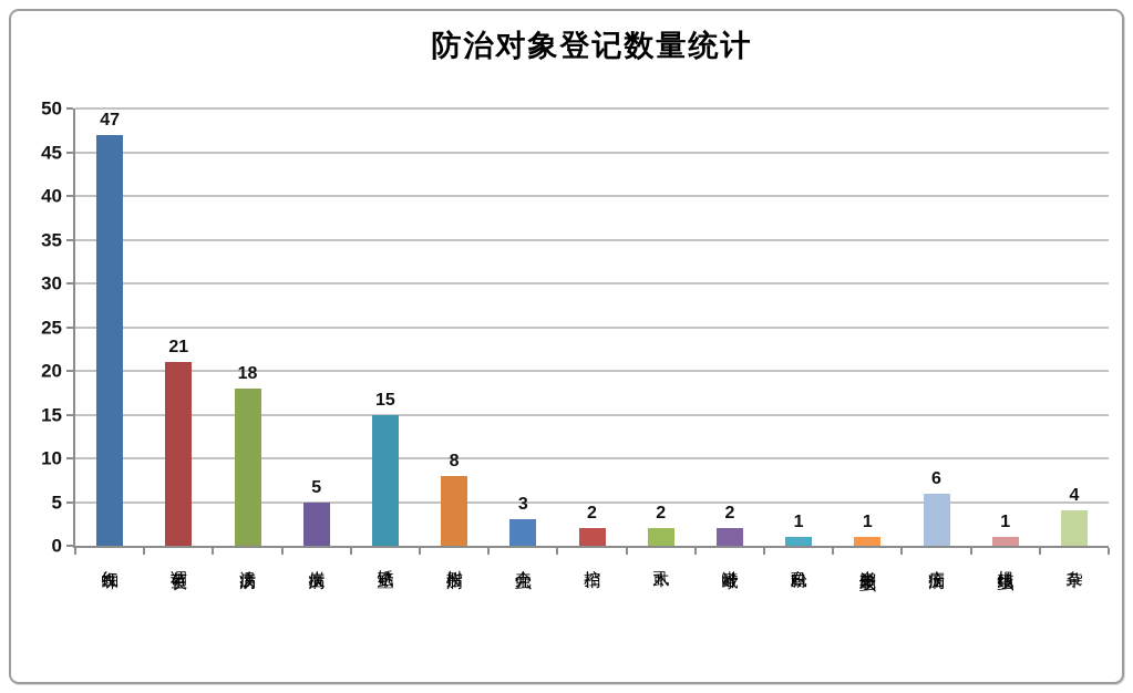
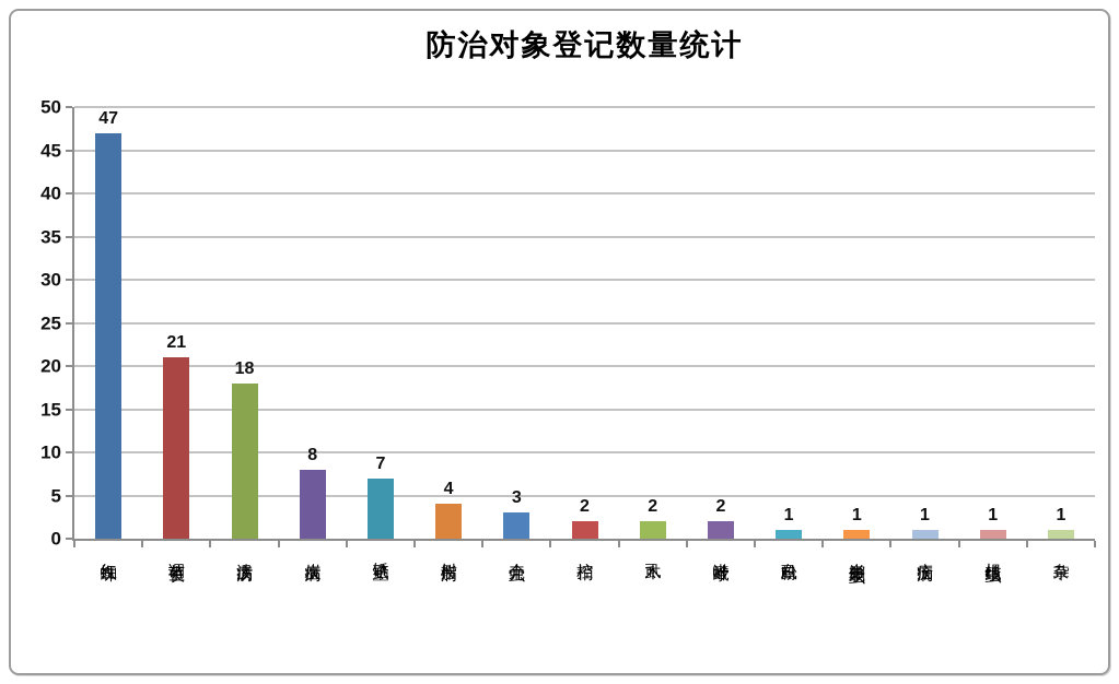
炭疽病: 5 -> 8
锈壁虱: 15 -> 7
树脂病: 8 -> 4
疮痂病: 6 -> 1
杂草: 4 -> 1
